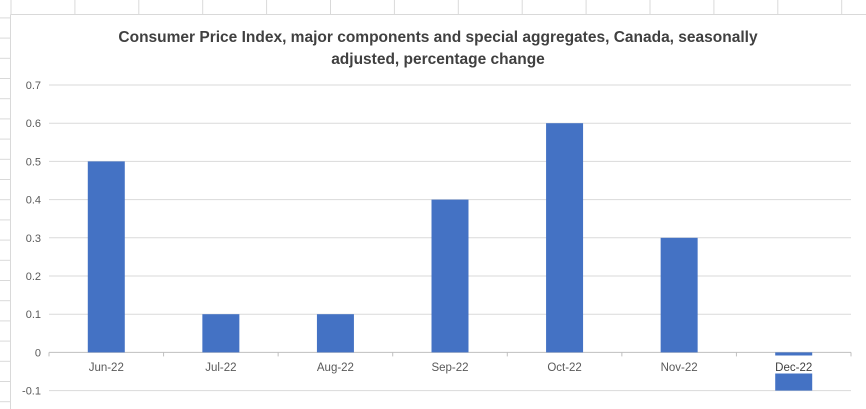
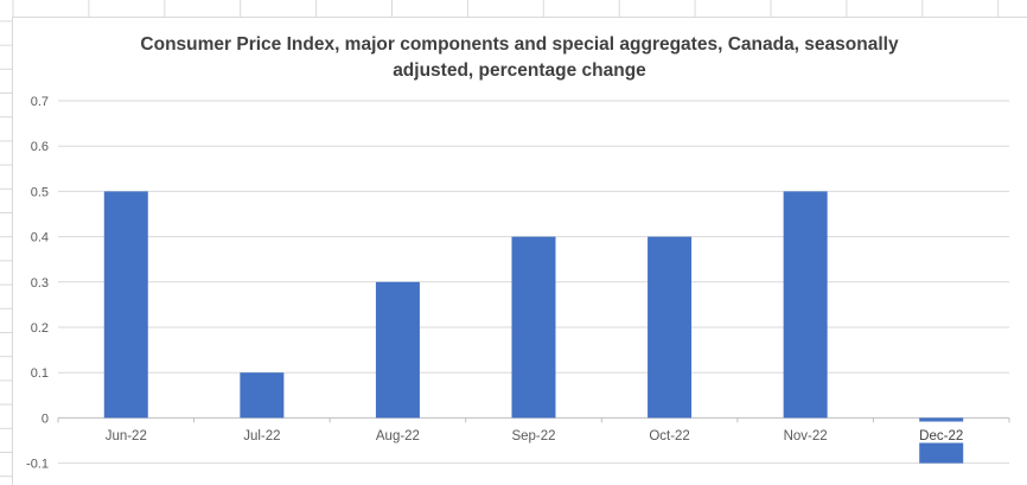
Aug-22: 0.1 -> 0.3
Oct-22: 0.6 -> 0.4
Nov-22: 0.3 -> 0.5
